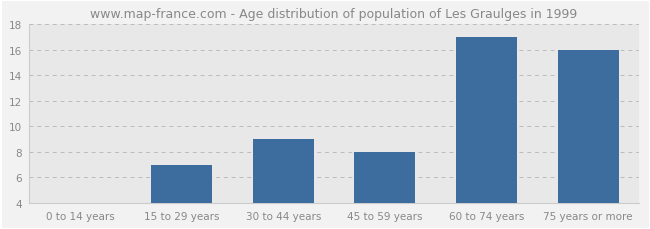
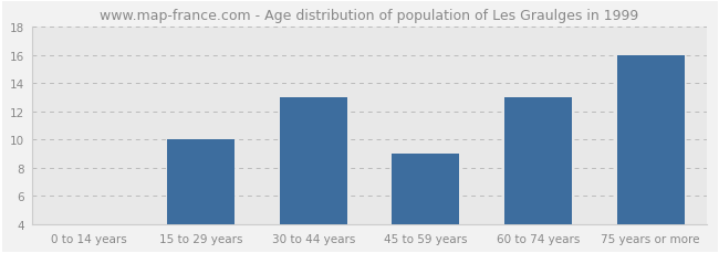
15 to 29 years: 7 -> 10
30 to 44 years: 9 -> 13
45 to 59 years: 8 -> 9
60 to 74 years: 17 -> 13
